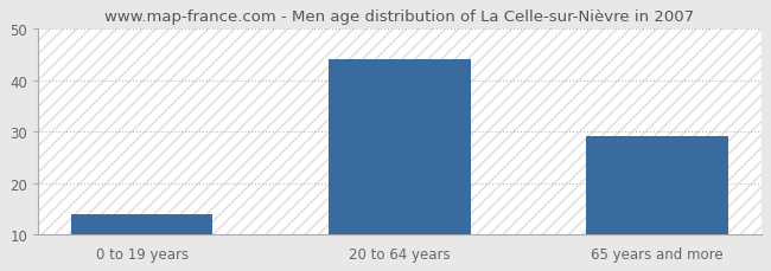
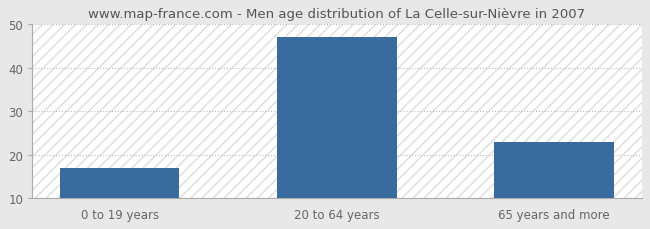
0 to 19 years: 14 -> 17
20 to 64 years: 44 -> 47
65 years and more: 29 -> 23
